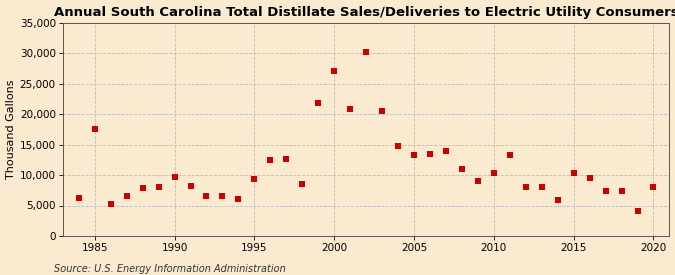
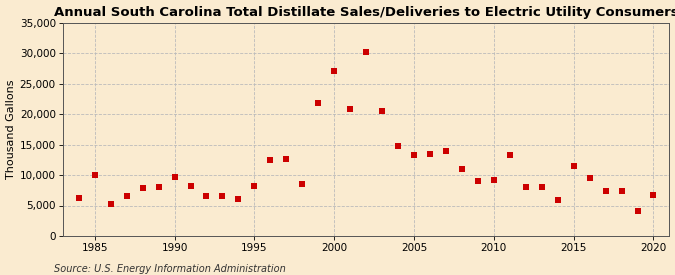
1985: 17,600 -> 10,000
1995: 9,400 -> 8,200
2010: 10,400 -> 9,200
2015: 10,400 -> 11,500
2020: 8,000 -> 6,700
